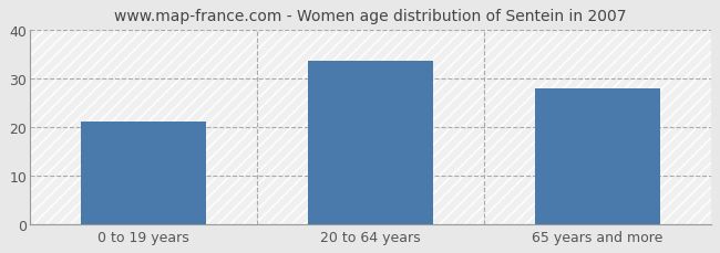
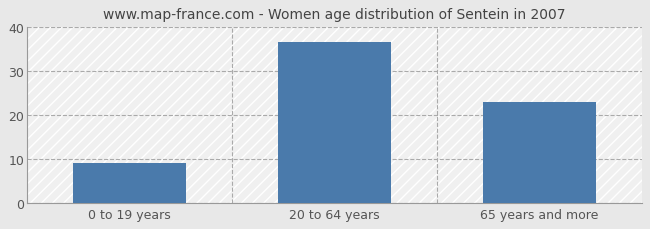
0 to 19 years: 21.0 -> 9.0
20 to 64 years: 33.5 -> 36.5
65 years and more: 28.0 -> 23.0
